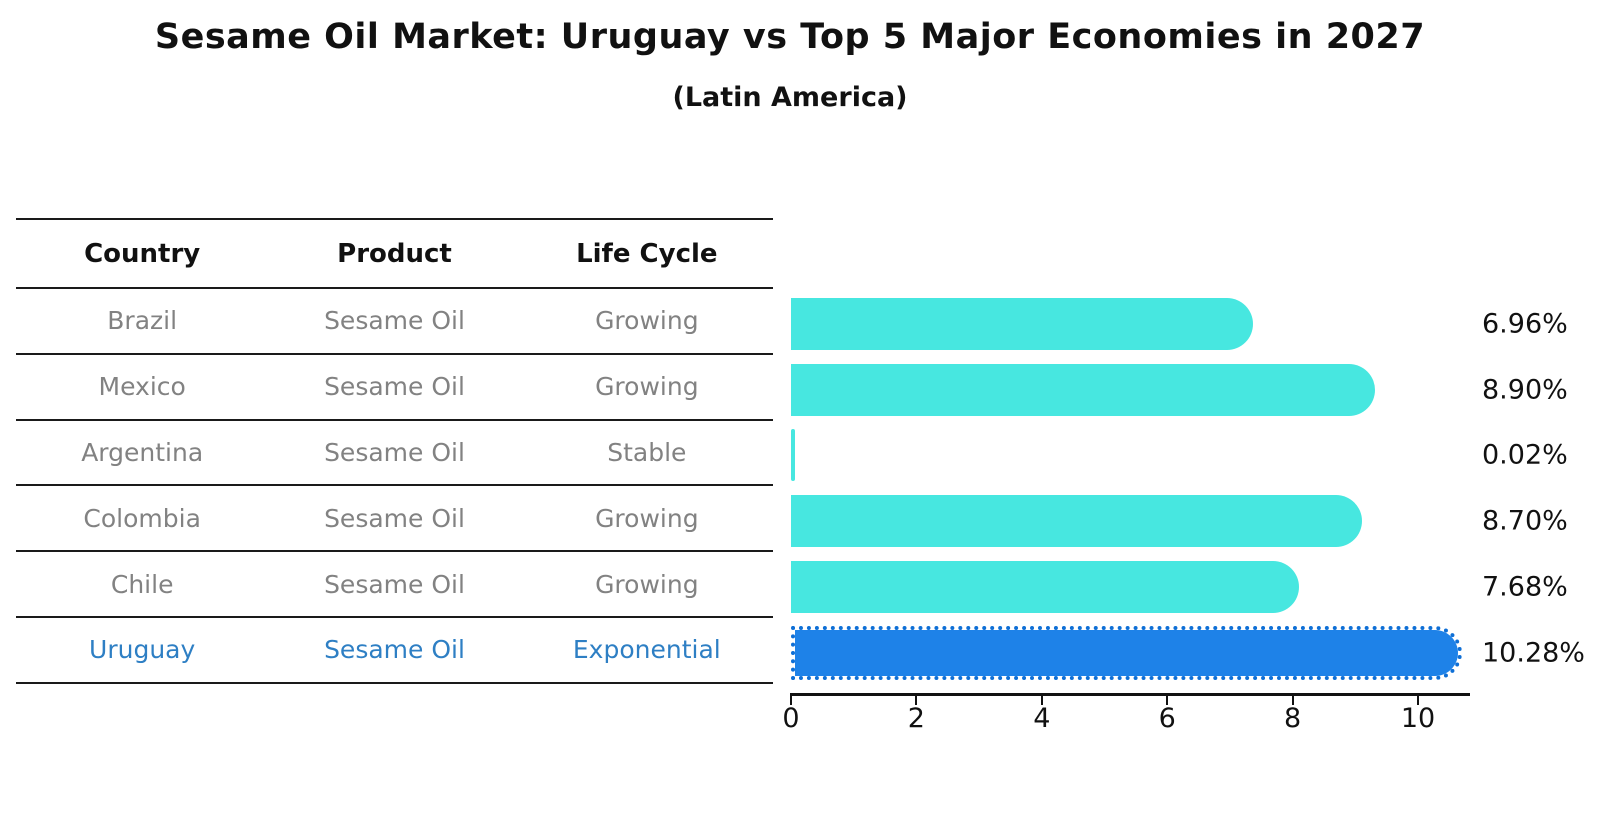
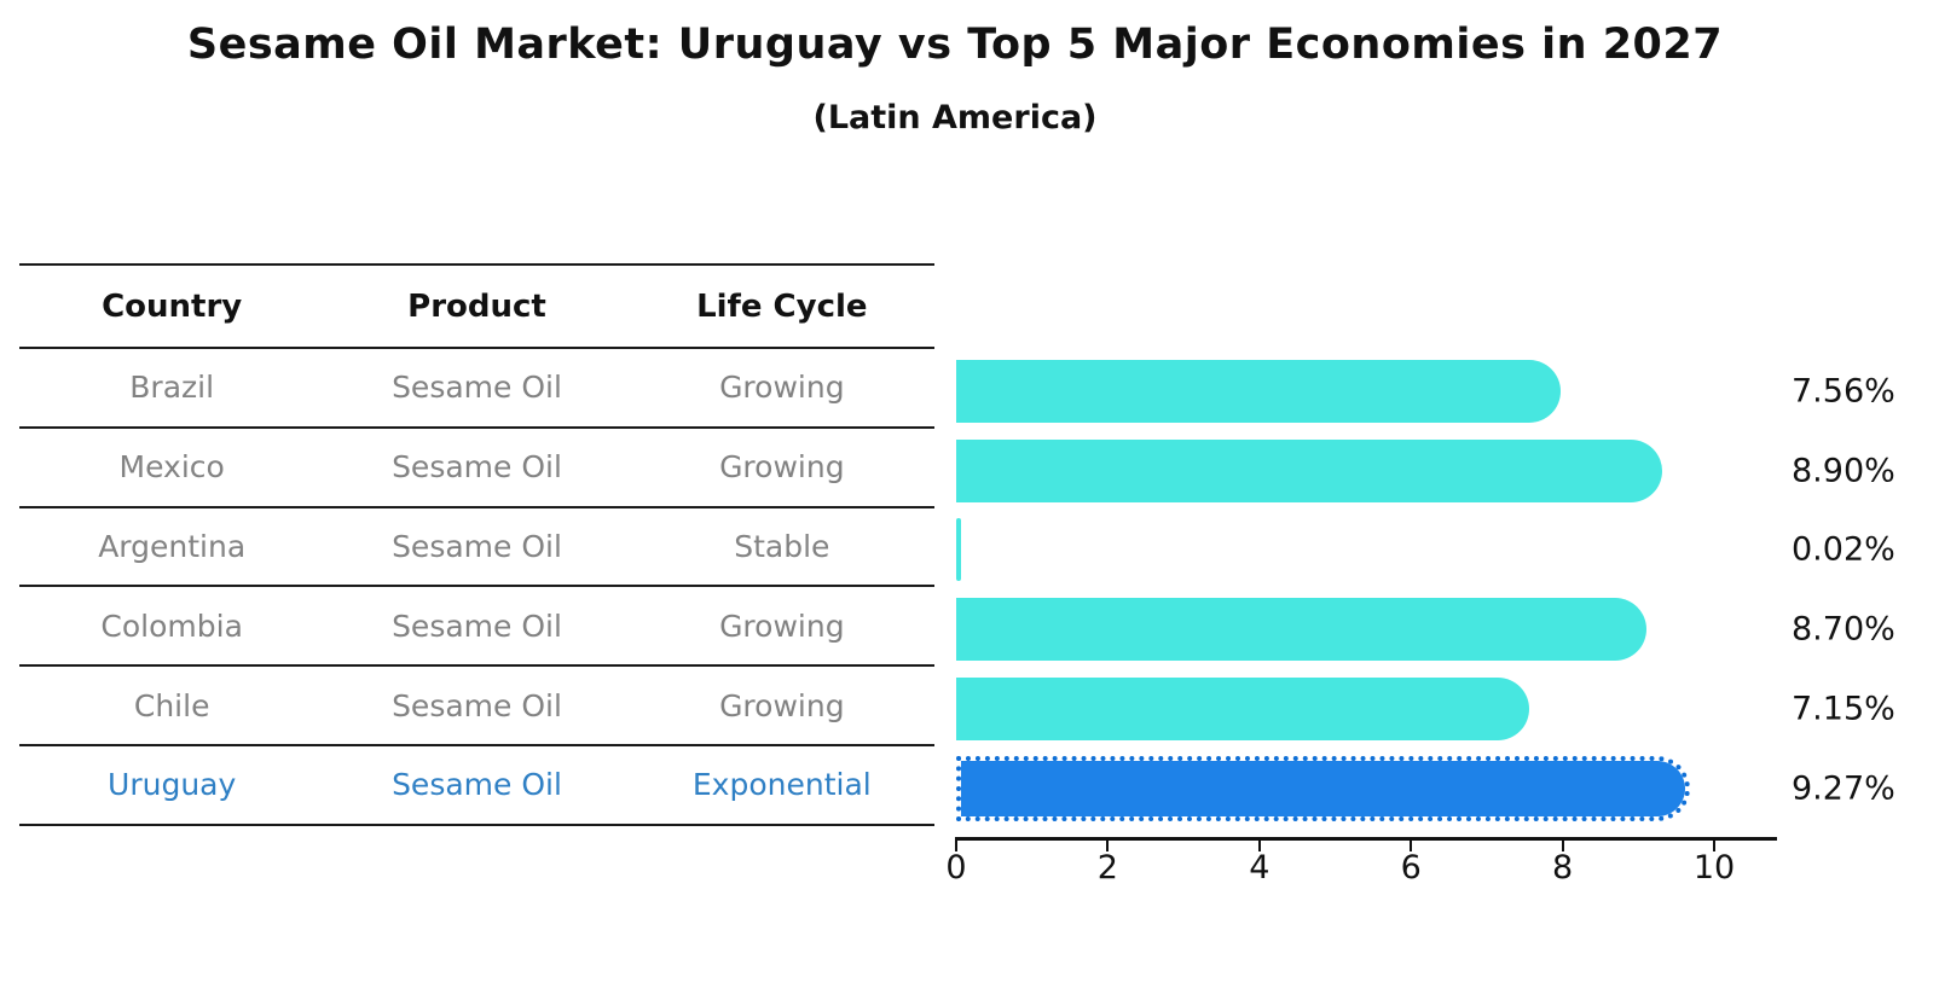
Brazil: 6.96% -> 7.56%
Chile: 7.68% -> 7.15%
Uruguay: 10.28% -> 9.27%
